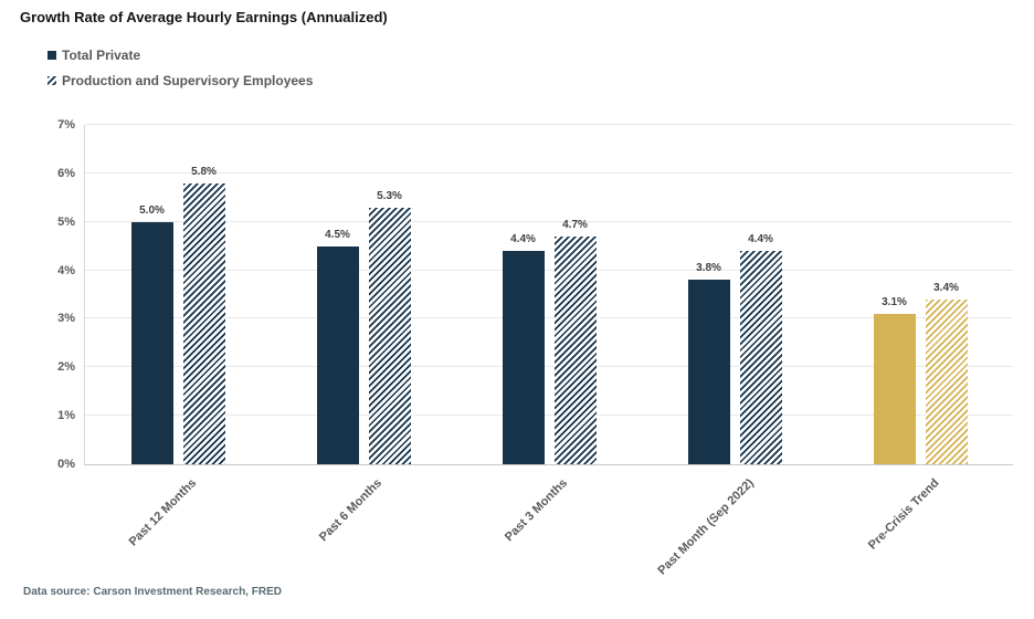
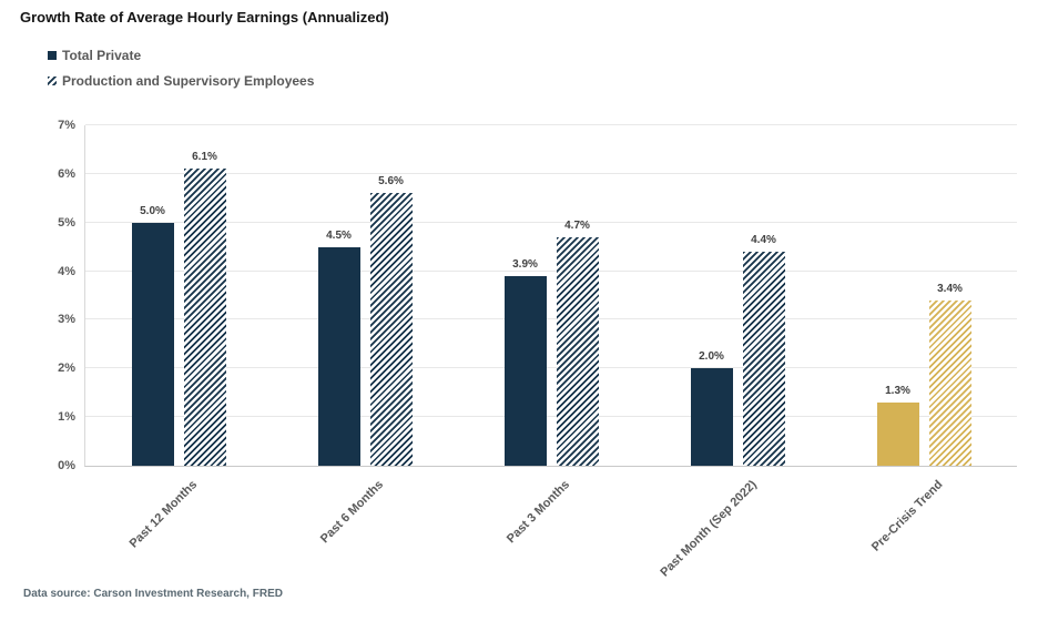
Production and Supervisory Employees/Past 12 Months: 5.8% -> 6.1%
Production and Supervisory Employees/Past 6 Months: 5.3% -> 5.6%
Total Private/Past 3 Months: 4.4% -> 3.9%
Total Private/Past Month (Sep 2022): 3.8% -> 2.0%
Total Private/Pre-Crisis Trend: 3.1% -> 1.3%
